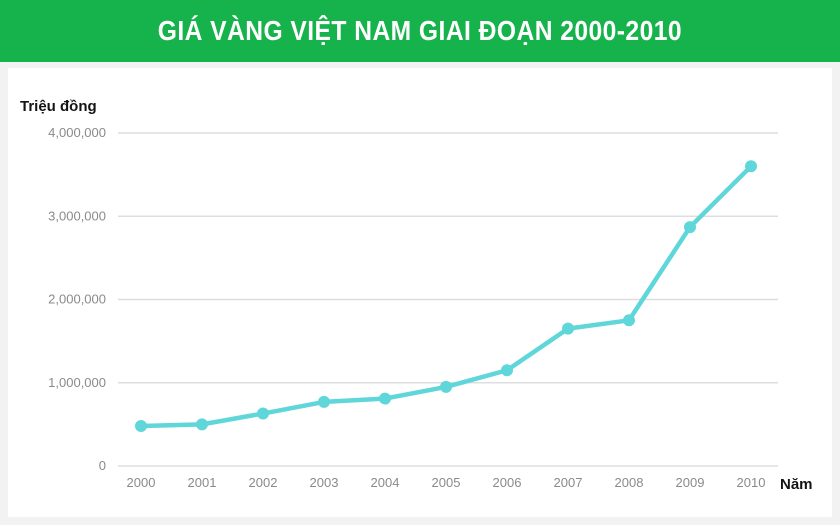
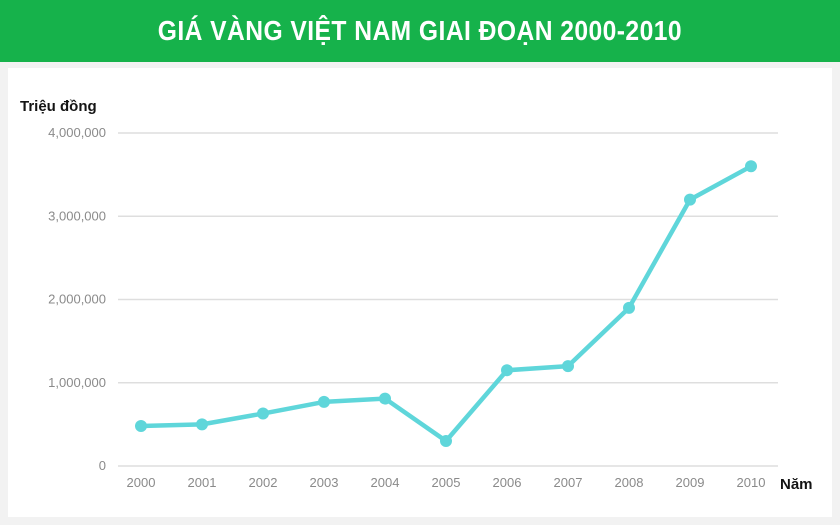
2005: 1000000 -> 300000
2007: 1600000 -> 1200000
2008: 1800000 -> 1900000
2009: 2900000 -> 3200000
